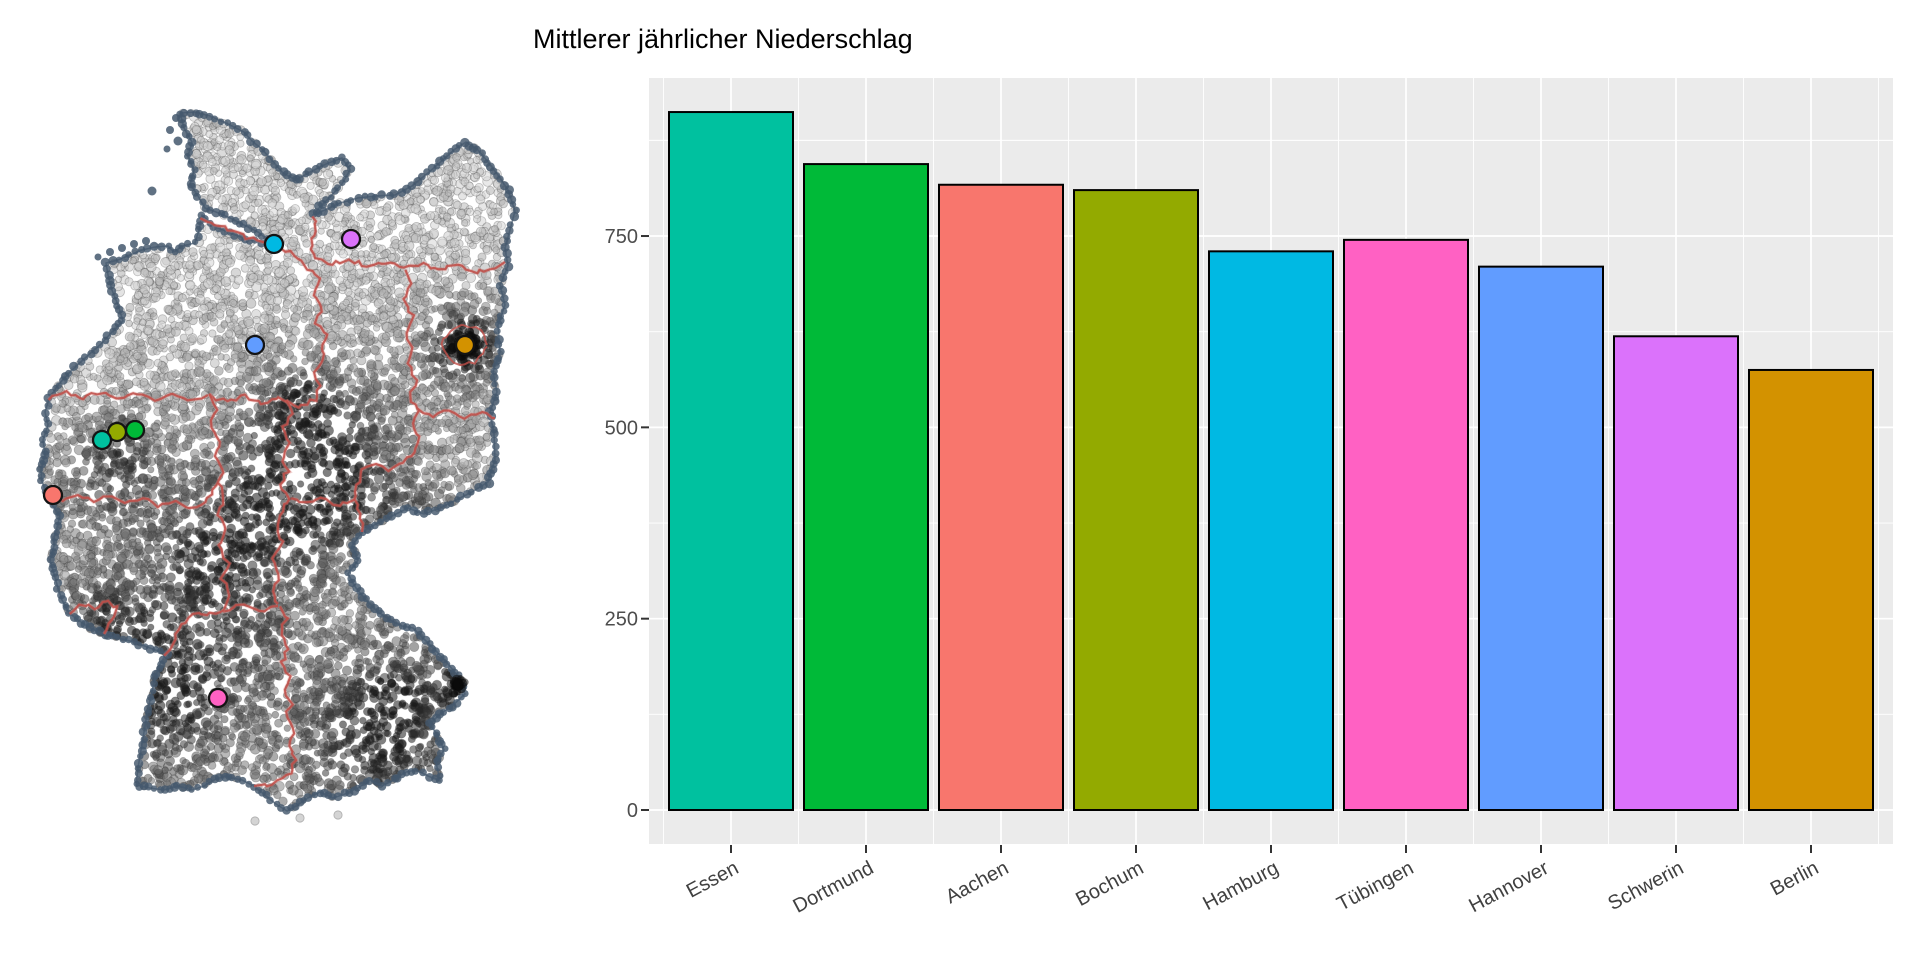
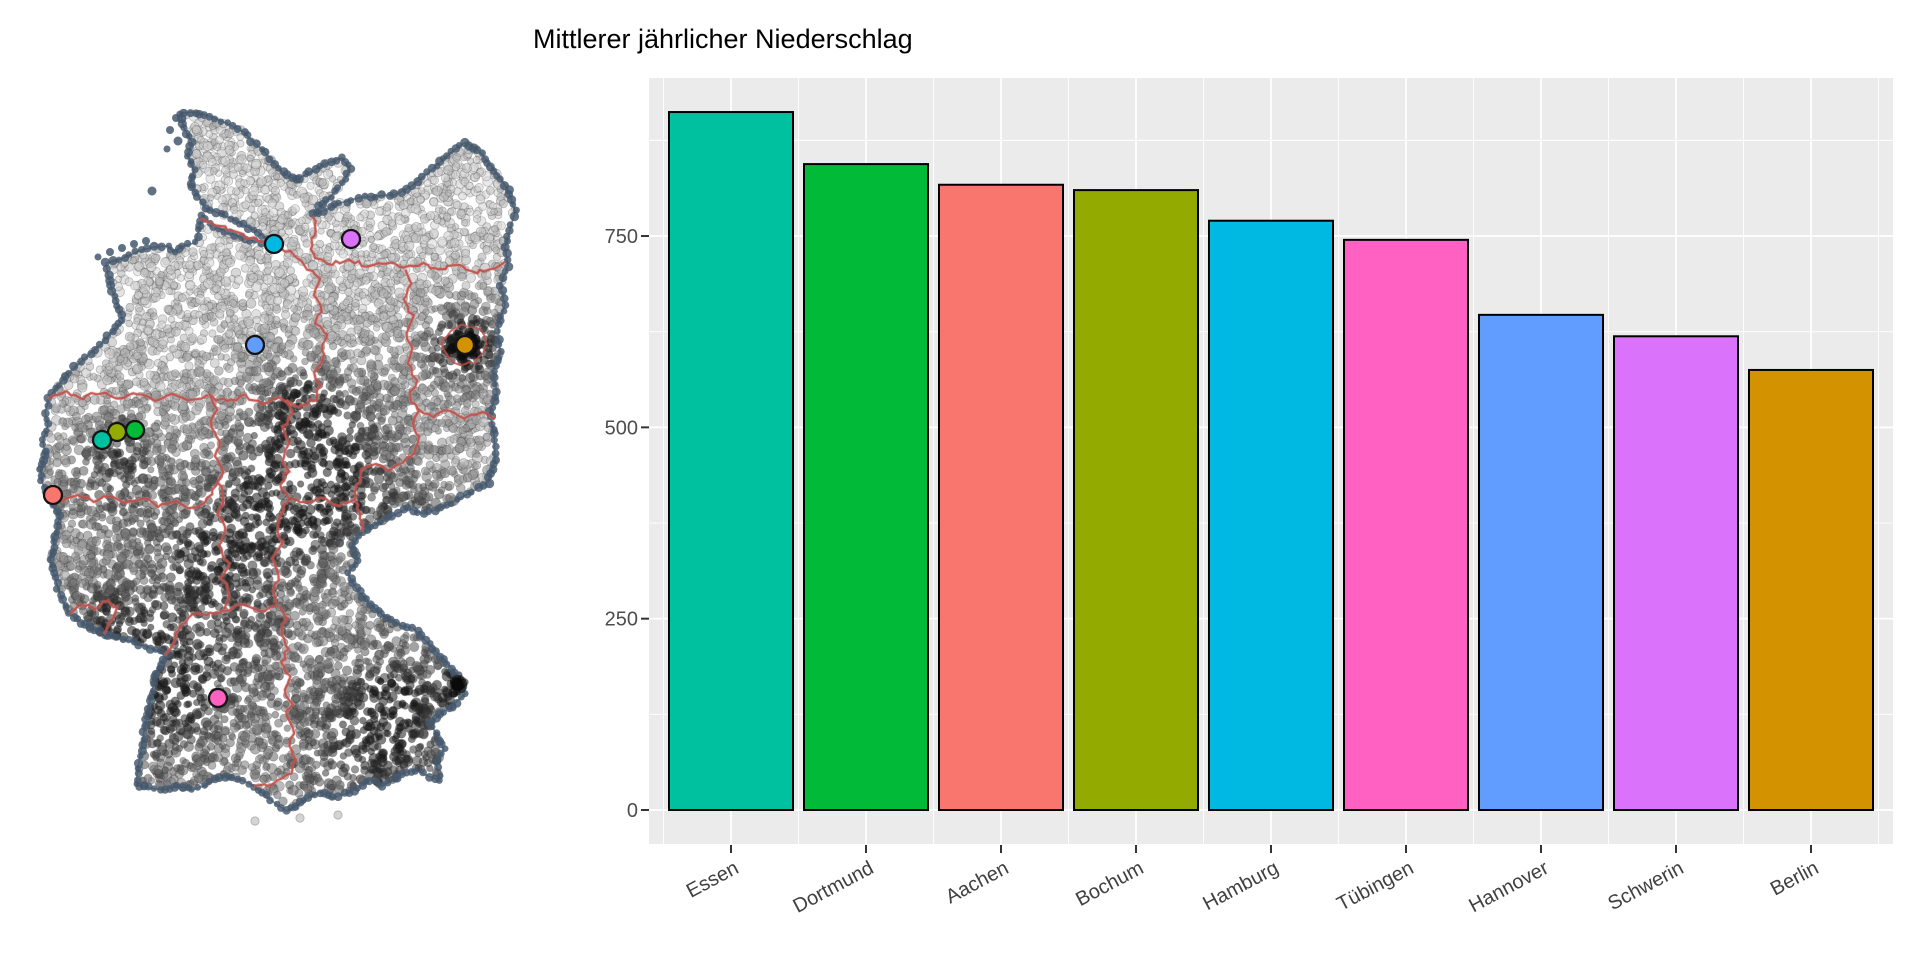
Hamburg: 730 -> 770
Hannover: 710 -> 650
